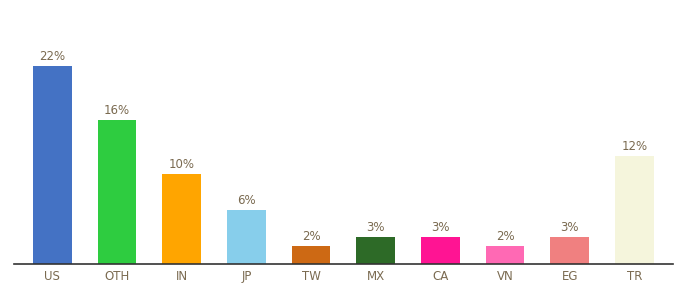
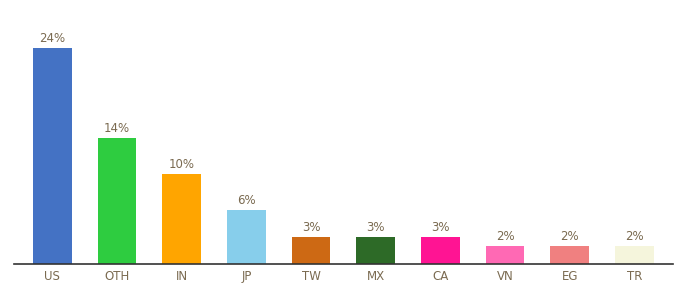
US: 22% -> 24%
OTH: 16% -> 14%
TW: 2% -> 3%
EG: 3% -> 2%
TR: 12% -> 2%
